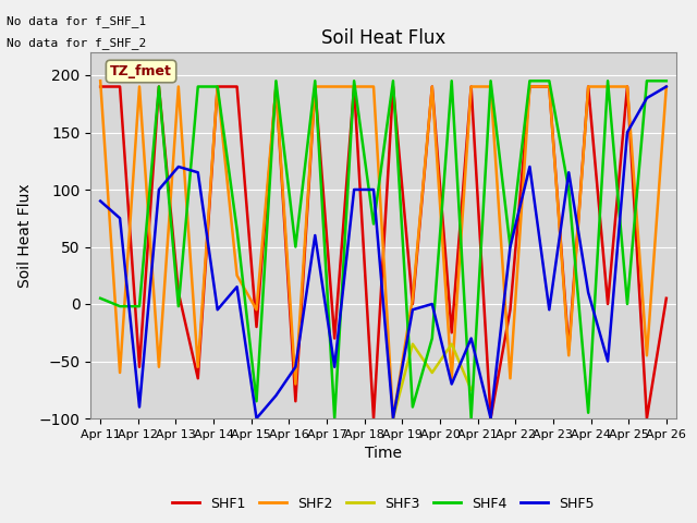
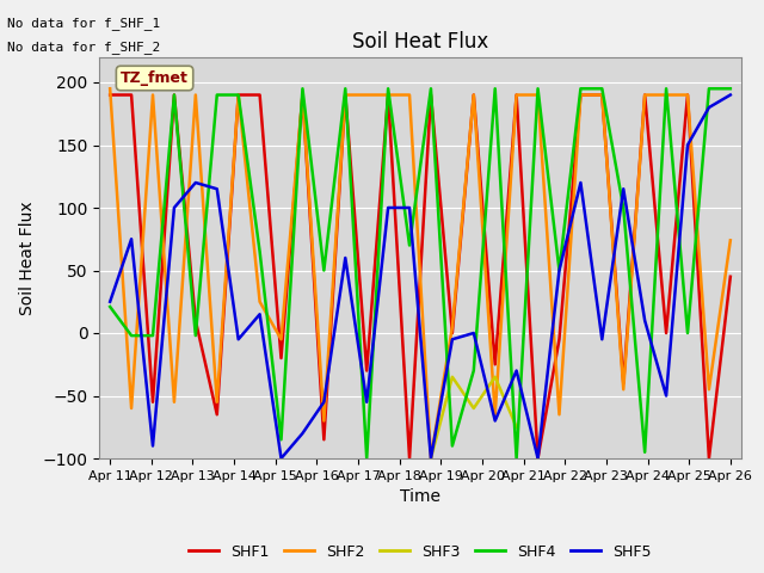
SHF4/Apr 11: 5 -> 21
SHF5/Apr 11: 90 -> 25
SHF1/Apr 26: 5 -> 45
SHF2/Apr 26: 190 -> 74
